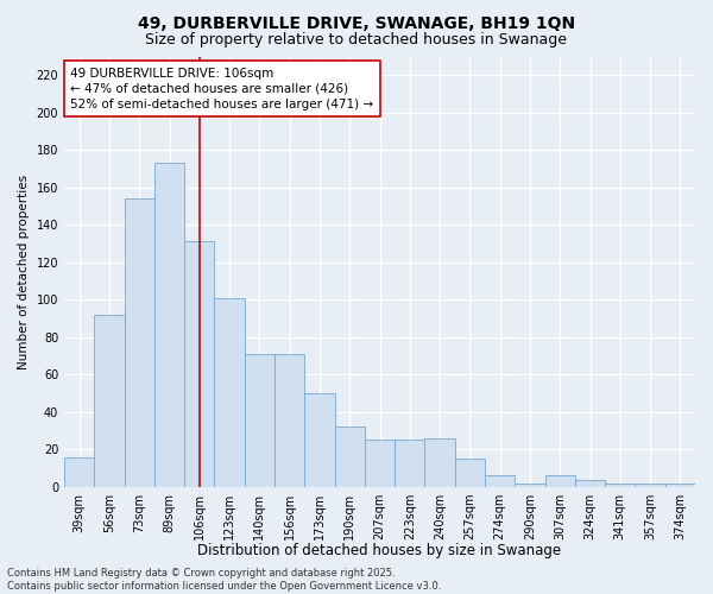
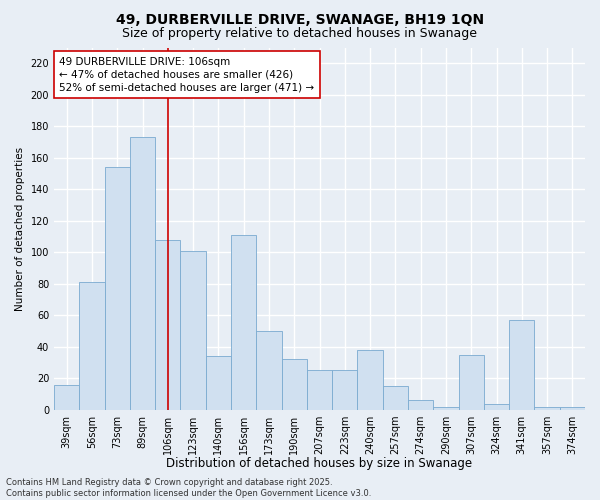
56sqm: 92 -> 81
106sqm: 131 -> 108
140sqm: 71 -> 34
156sqm: 71 -> 111
240sqm: 26 -> 38
307sqm: 6 -> 35
341sqm: 2 -> 57
